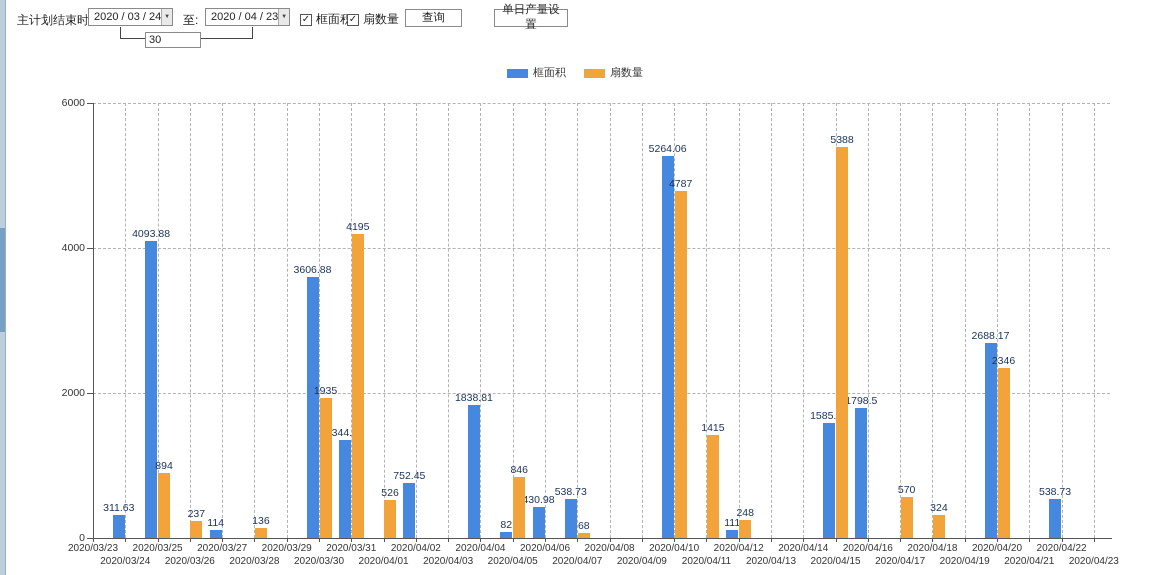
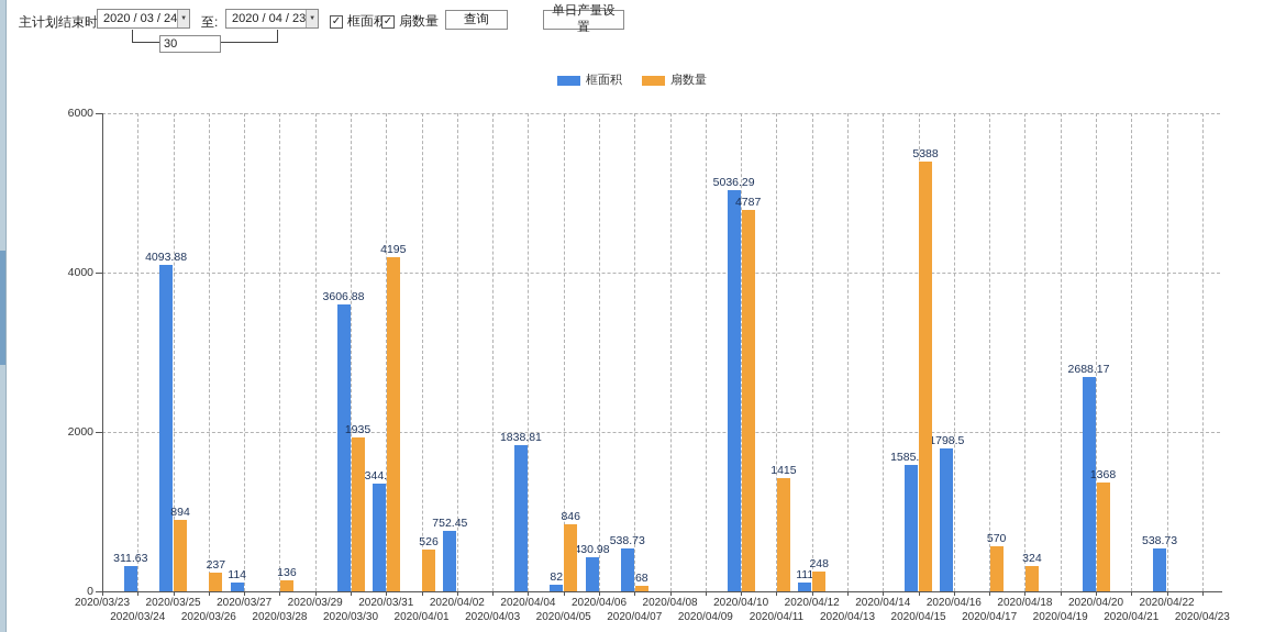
框面积/2020/04/10: 5264.06 -> 5036.29
扇数量/2020/04/20: 2346 -> 1368
